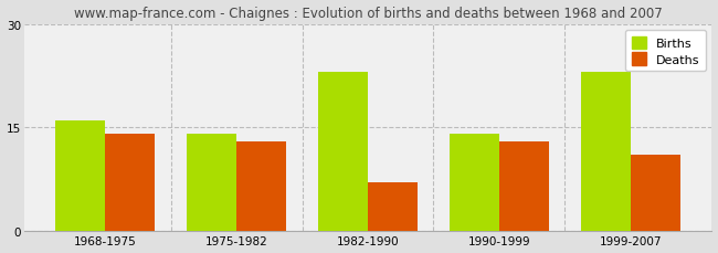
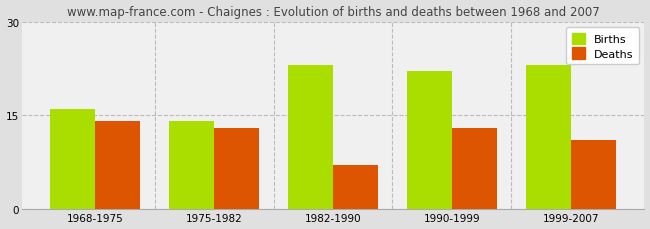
Births/1990-1999: 14 -> 22
